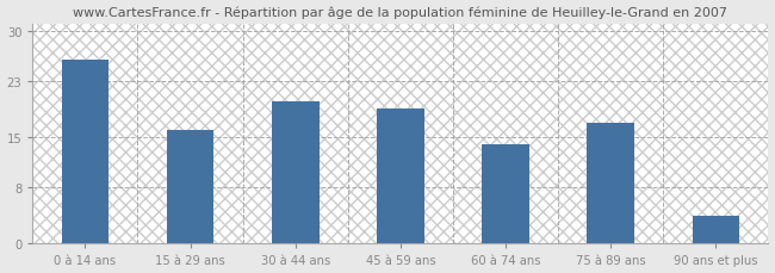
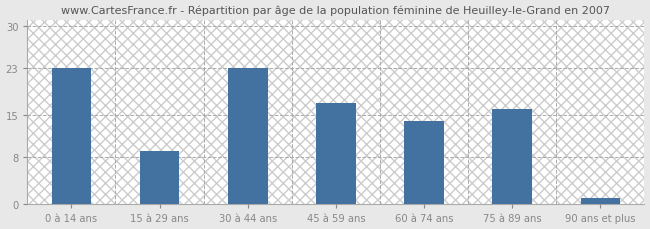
0 à 14 ans: 26 -> 23
15 à 29 ans: 16 -> 9
30 à 44 ans: 20 -> 23
45 à 59 ans: 19 -> 17
75 à 89 ans: 17 -> 16
90 ans et plus: 4 -> 1
